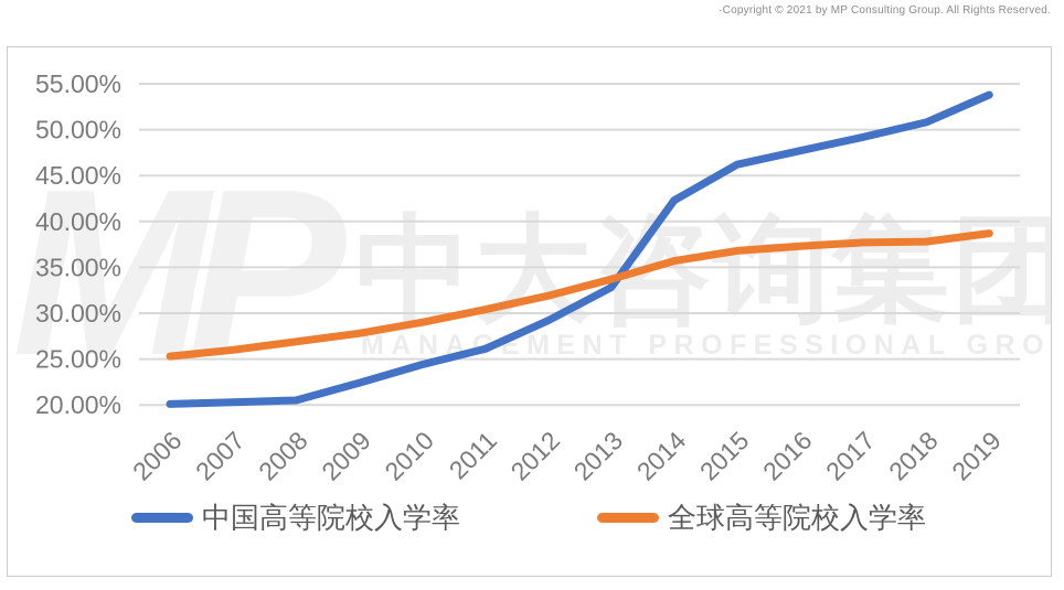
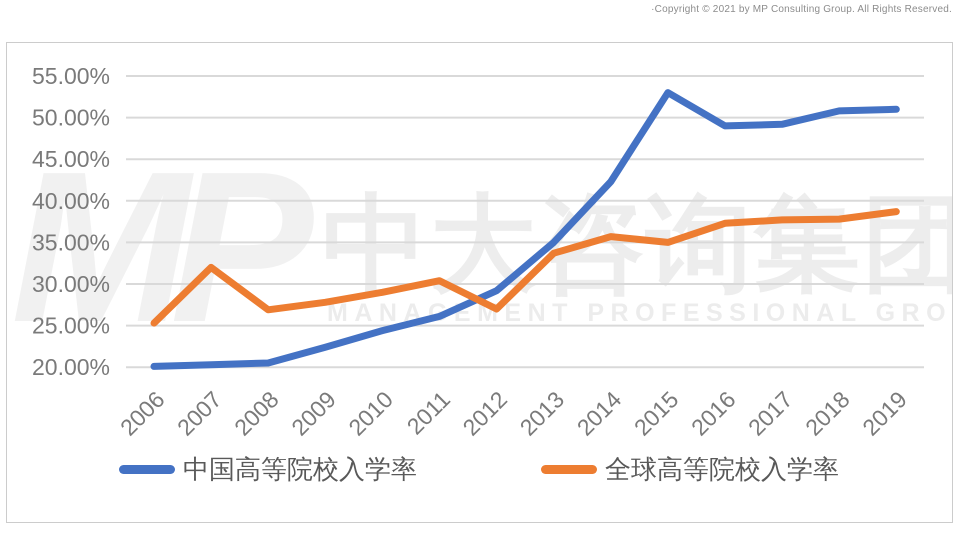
全球高等院校入学率/2007: 26% -> 32%
全球高等院校入学率/2012: 32% -> 27%
中国高等院校入学率/2013: 33% -> 35%
中国高等院校入学率/2015: 46% -> 53%
全球高等院校入学率/2015: 37% -> 35%
中国高等院校入学率/2016: 48% -> 49%
中国高等院校入学率/2019: 54% -> 51%
